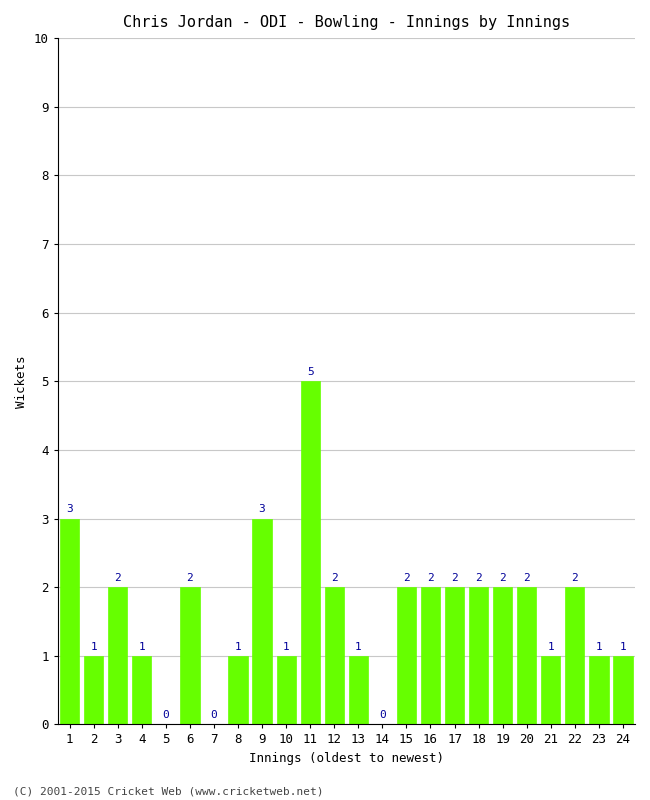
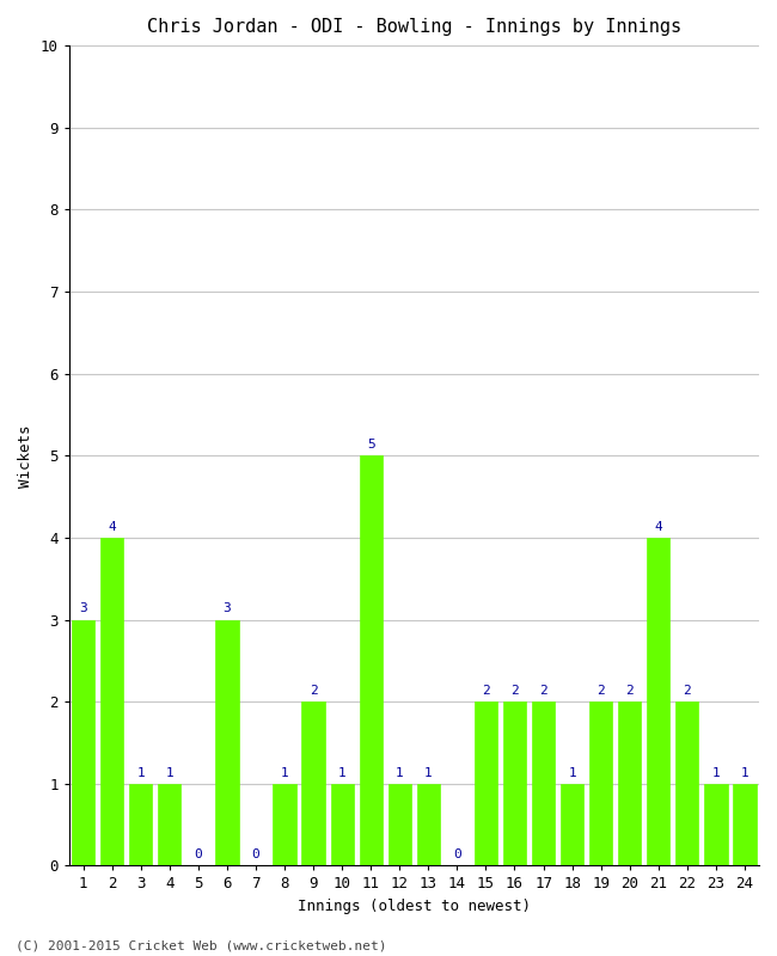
2: 1 -> 4
3: 2 -> 1
6: 2 -> 3
9: 3 -> 2
12: 2 -> 1
18: 2 -> 1
21: 1 -> 4
